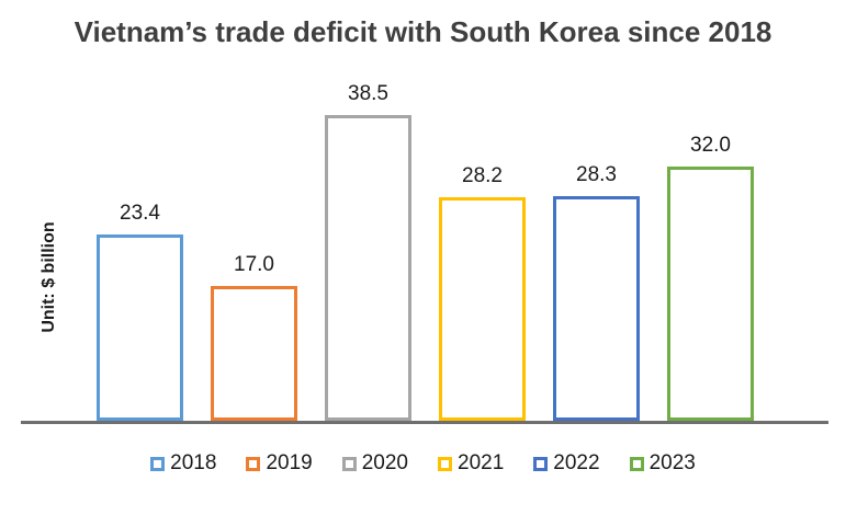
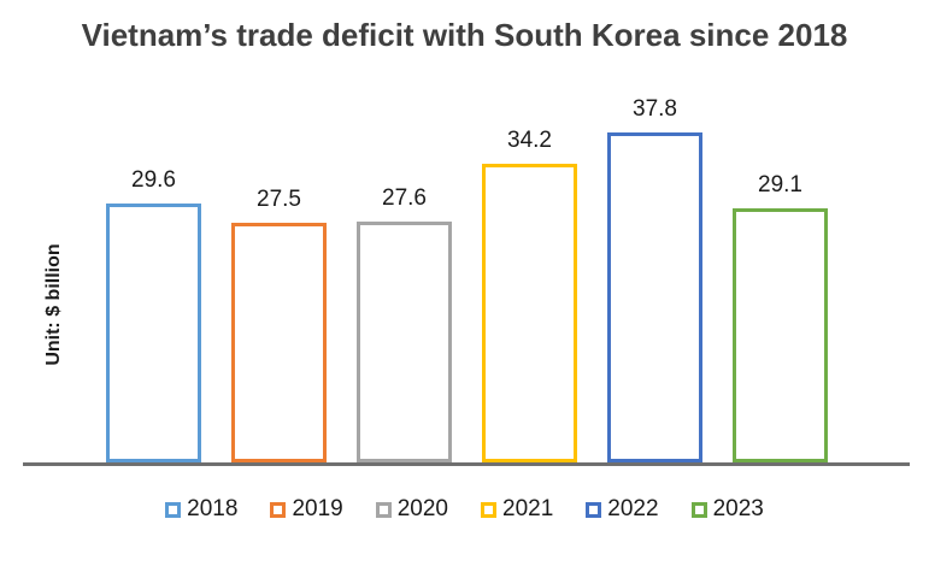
2018: 23.4 -> 29.6
2019: 17.0 -> 27.5
2020: 38.5 -> 27.6
2021: 28.2 -> 34.2
2022: 28.3 -> 37.8
2023: 32.0 -> 29.1
